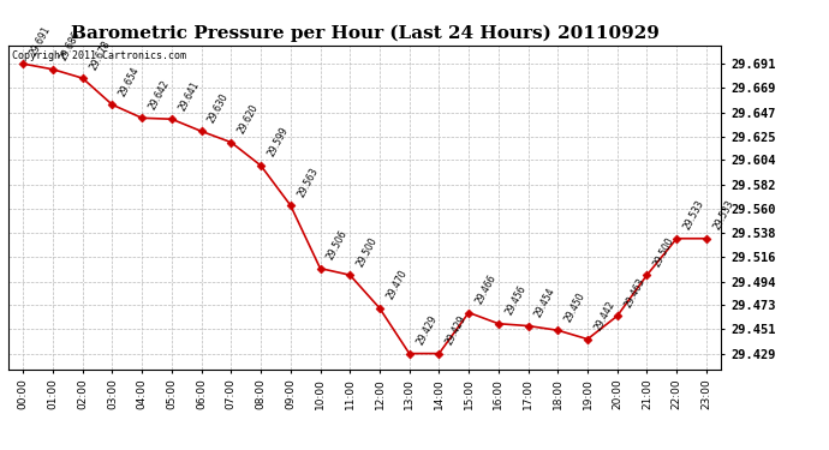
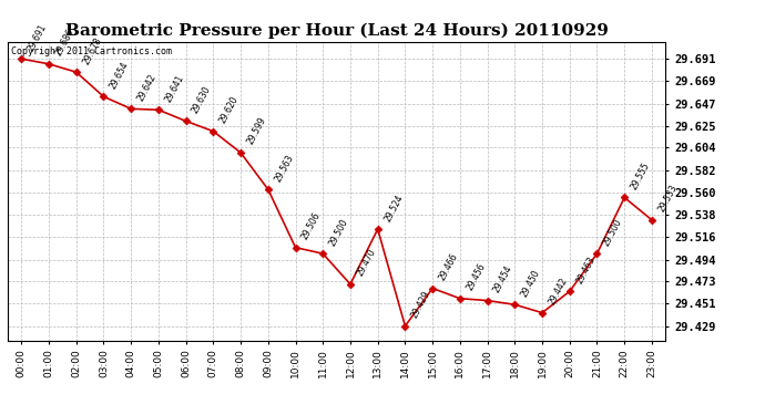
13:00: 29.429 -> 29.524
22:00: 29.533 -> 29.555
